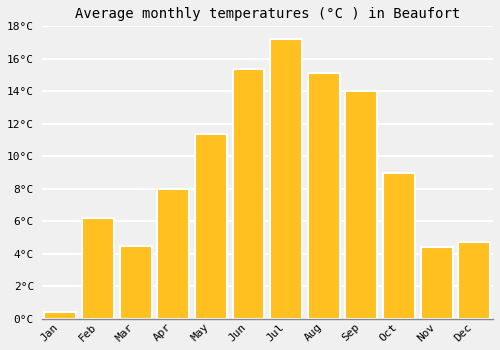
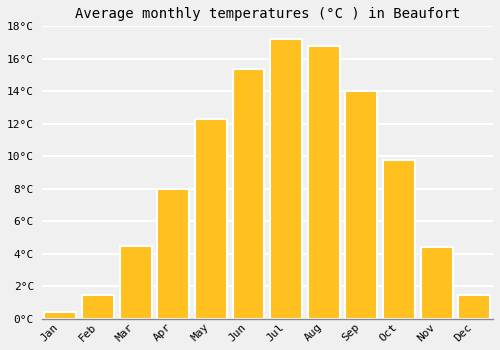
Feb: 6.2°C -> 1.5°C
May: 11.4°C -> 12.3°C
Aug: 15.1°C -> 16.8°C
Oct: 9.0°C -> 9.8°C
Dec: 4.7°C -> 1.5°C
